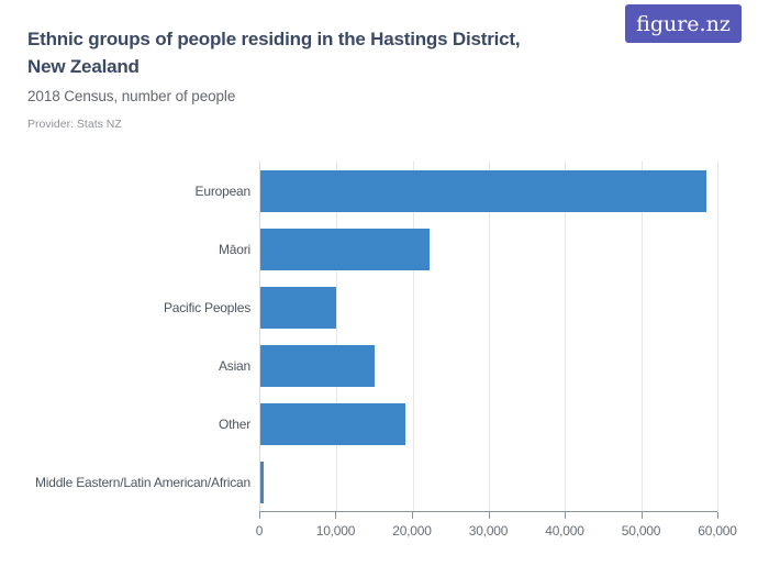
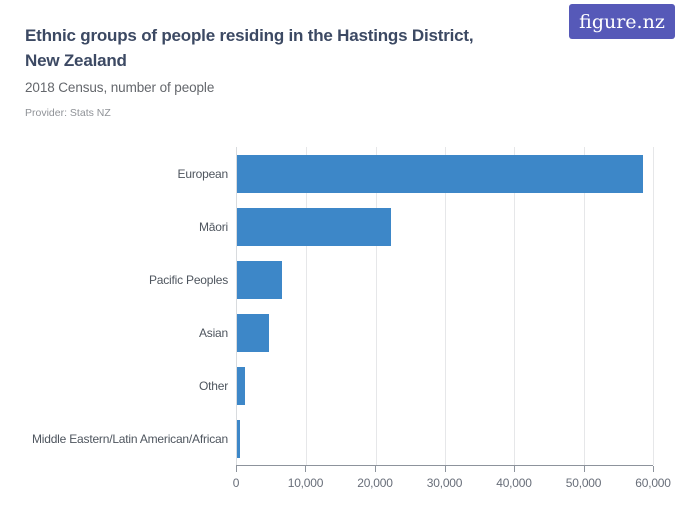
Pacific Peoples: 10000 -> 6000
Asian: 15000 -> 5000
Other: 19000 -> 1000
